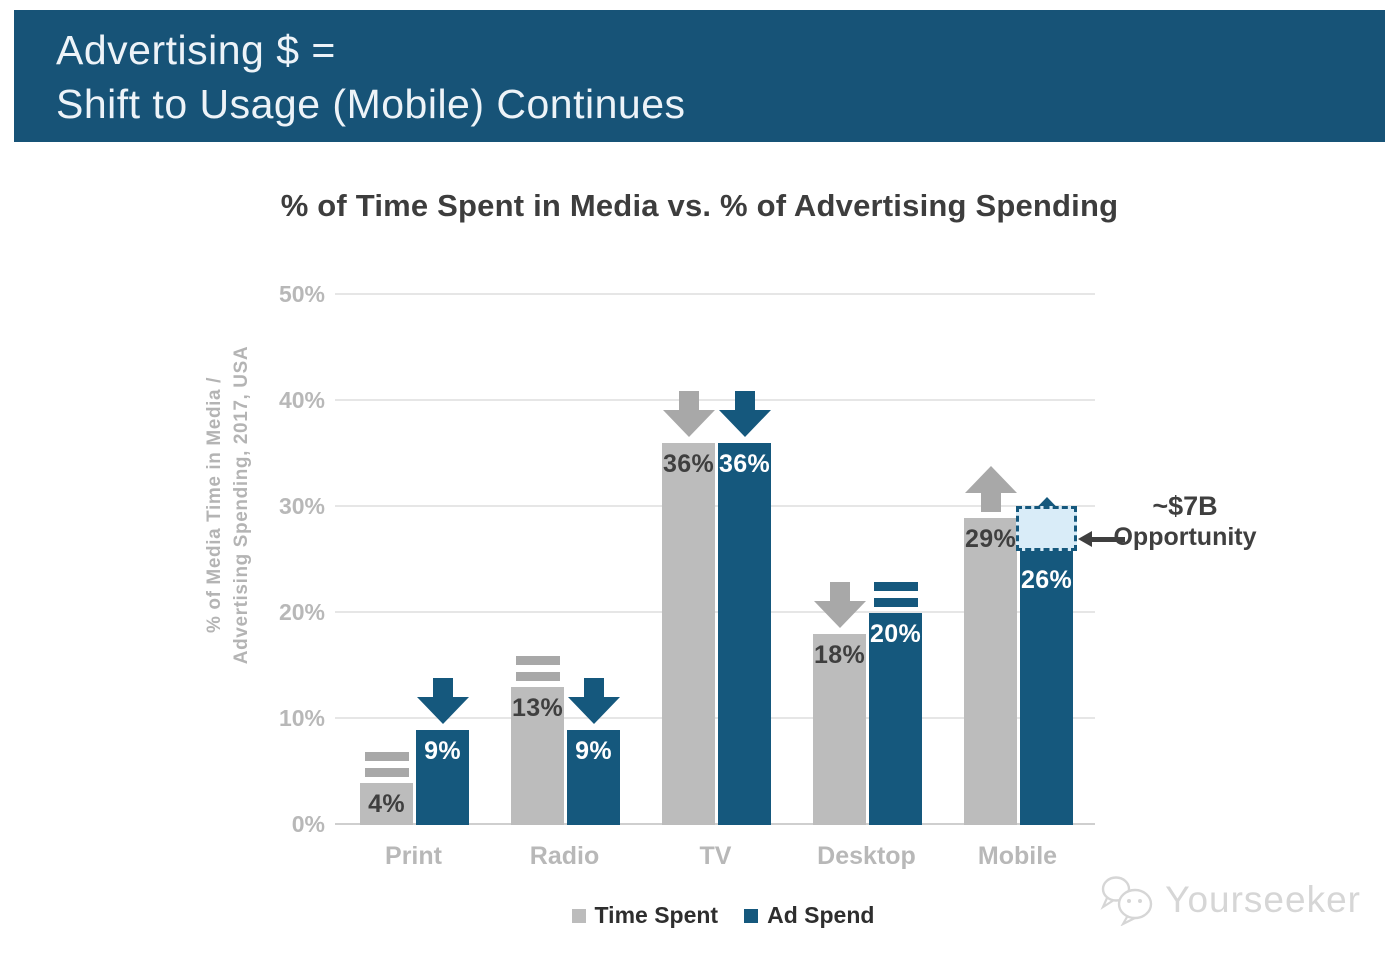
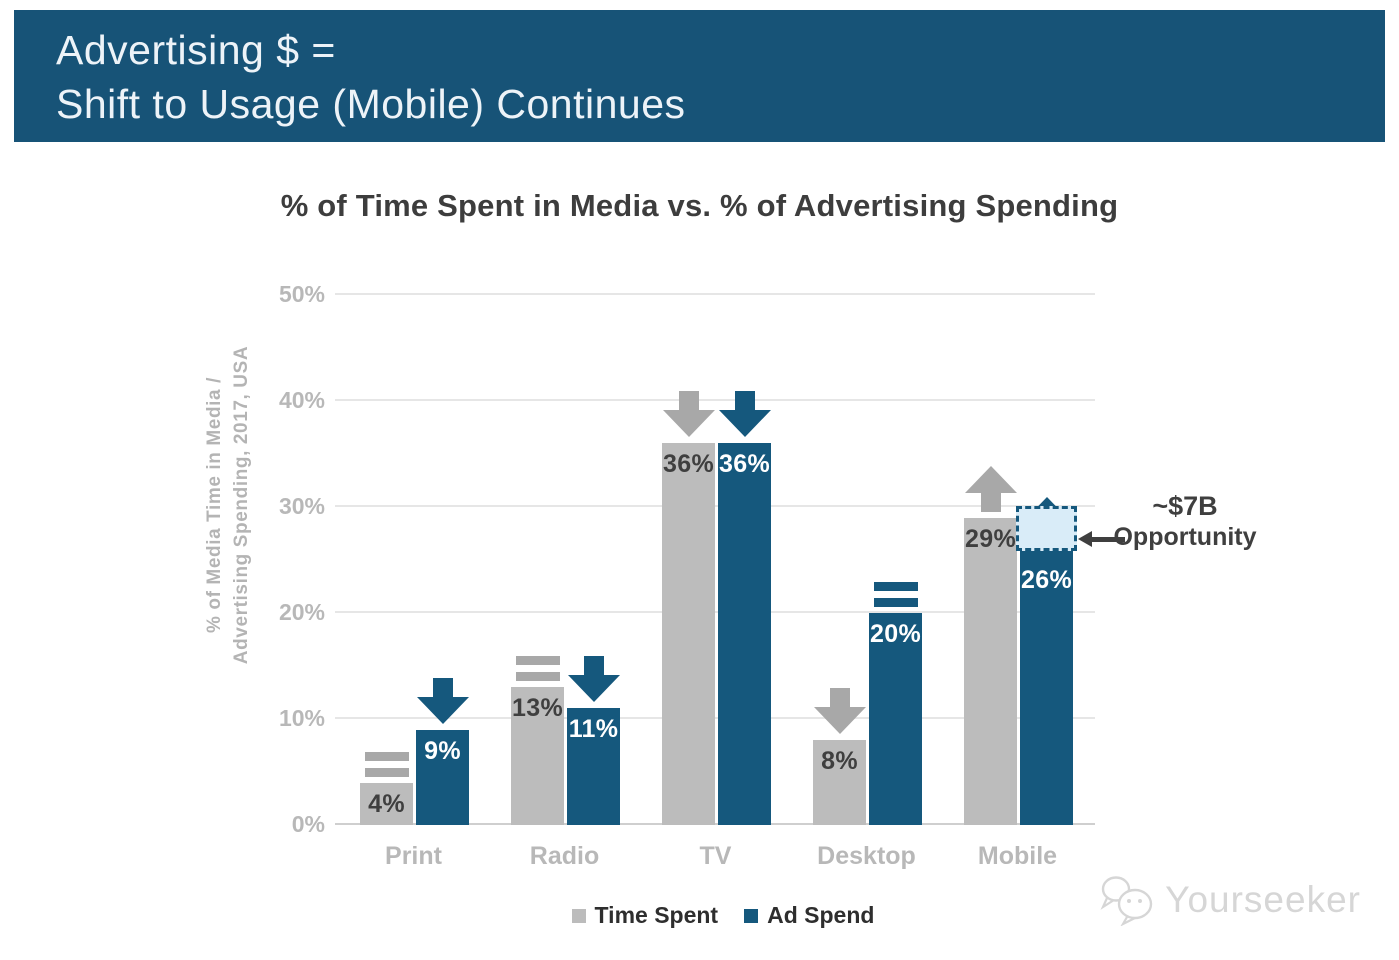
Ad Spend/Radio: 9% -> 11%
Time Spent/Desktop: 18% -> 8%
